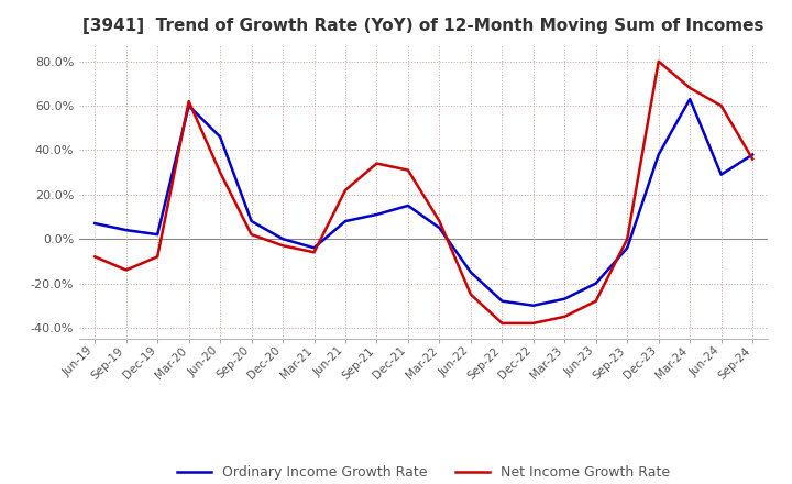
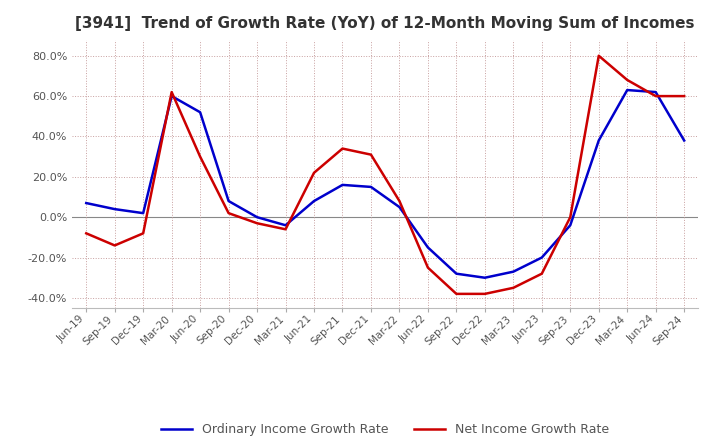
Ordinary Income Growth Rate/Jun-20: 46% -> 52%
Ordinary Income Growth Rate/Sep-21: 11% -> 16%
Ordinary Income Growth Rate/Jun-24: 29% -> 62%
Net Income Growth Rate/Sep-24: 36% -> 60%
